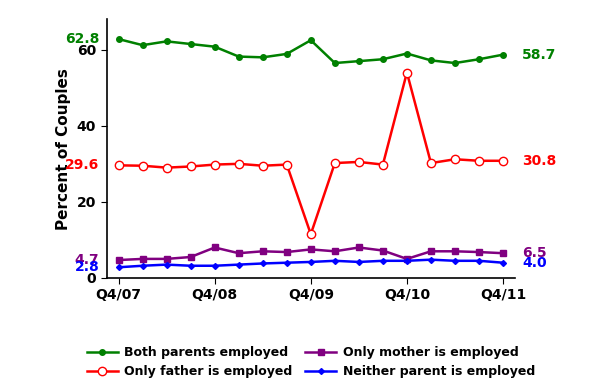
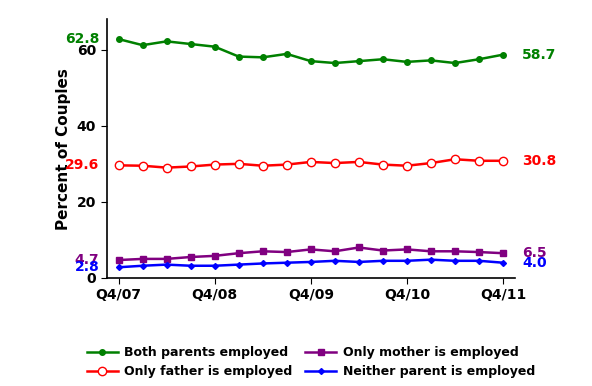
Only mother is employed/Q4/08: 8.0 -> 5.8
Both parents employed/Q4/09: 62.5 -> 57.0
Only father is employed/Q4/09: 11.5 -> 30.5
Both parents employed/Q4/10: 59.0 -> 56.8
Only father is employed/Q4/10: 54.0 -> 29.5
Only mother is employed/Q4/10: 5.0 -> 7.5
